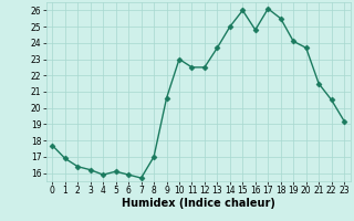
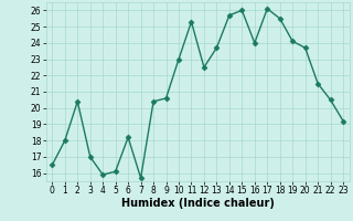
0: 17.7 -> 16.5
1: 16.9 -> 18.0
2: 16.4 -> 20.4
3: 16.2 -> 17.0
6: 15.9 -> 18.2
8: 17.0 -> 20.4
11: 22.5 -> 25.3
14: 25.0 -> 25.7
16: 24.8 -> 24.0
